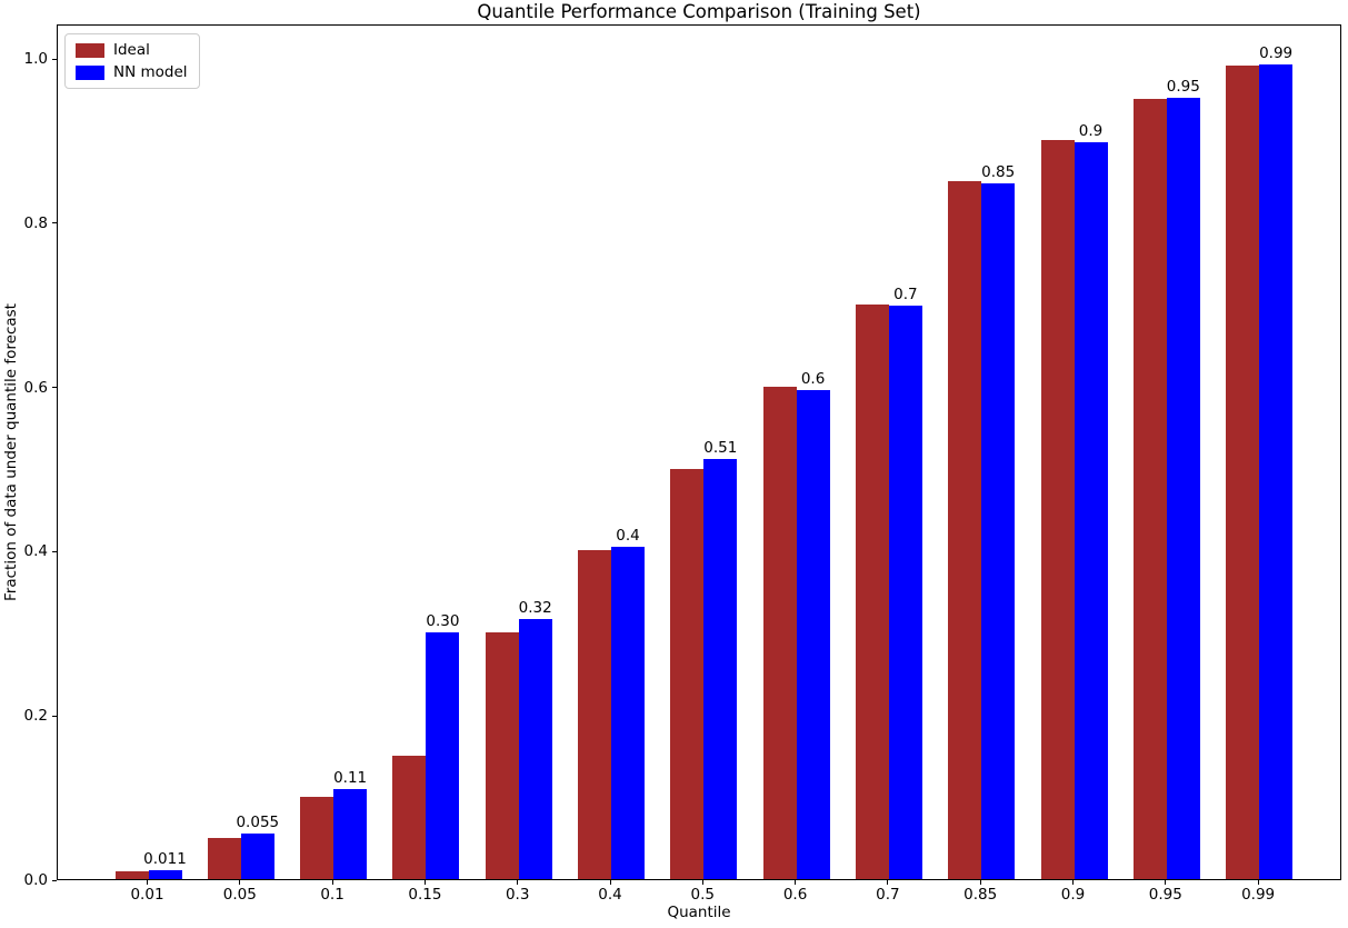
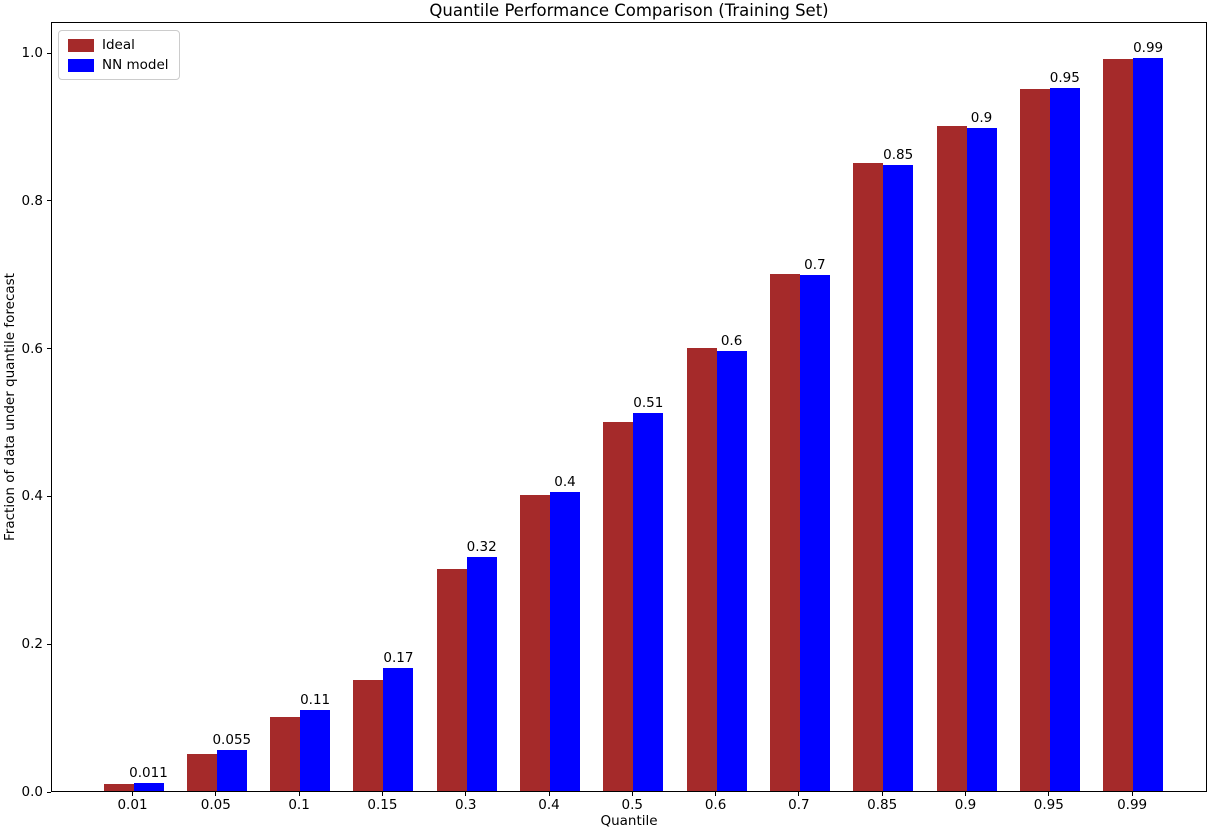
NN model/0.15: 0.30 -> 0.17
